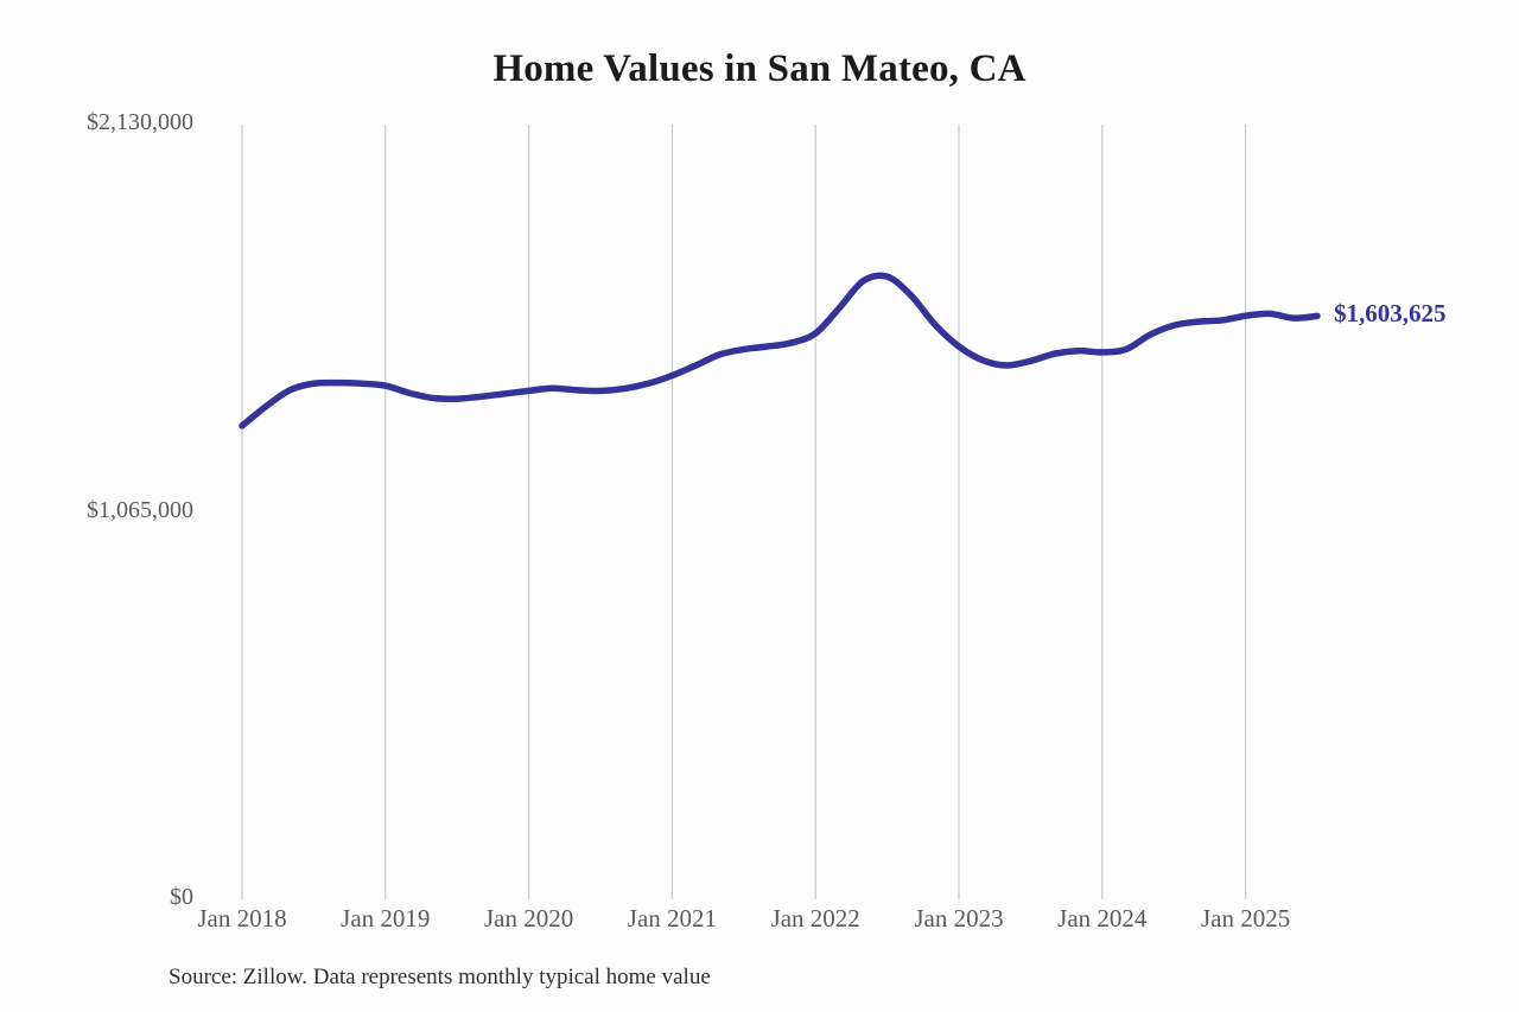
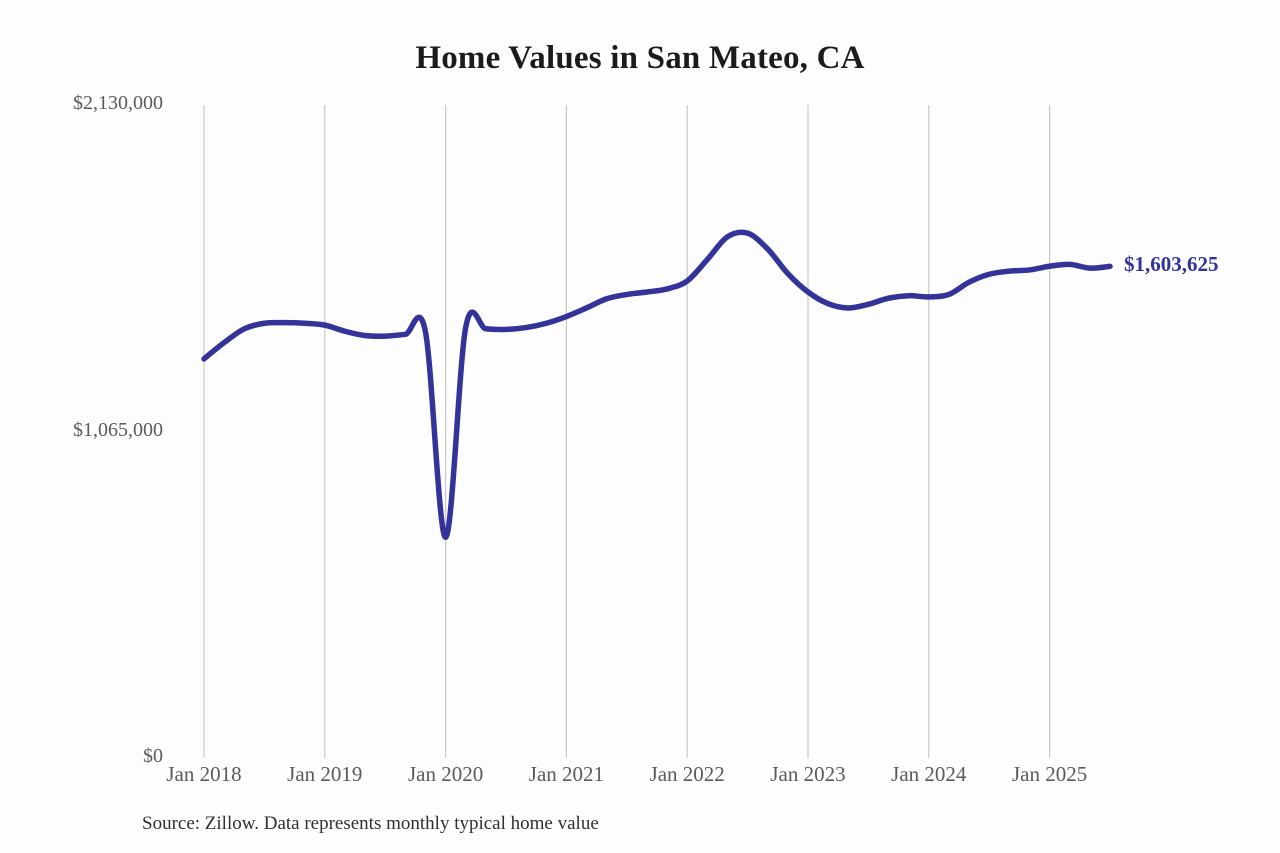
Jan 2020: $1400000 -> $720000
